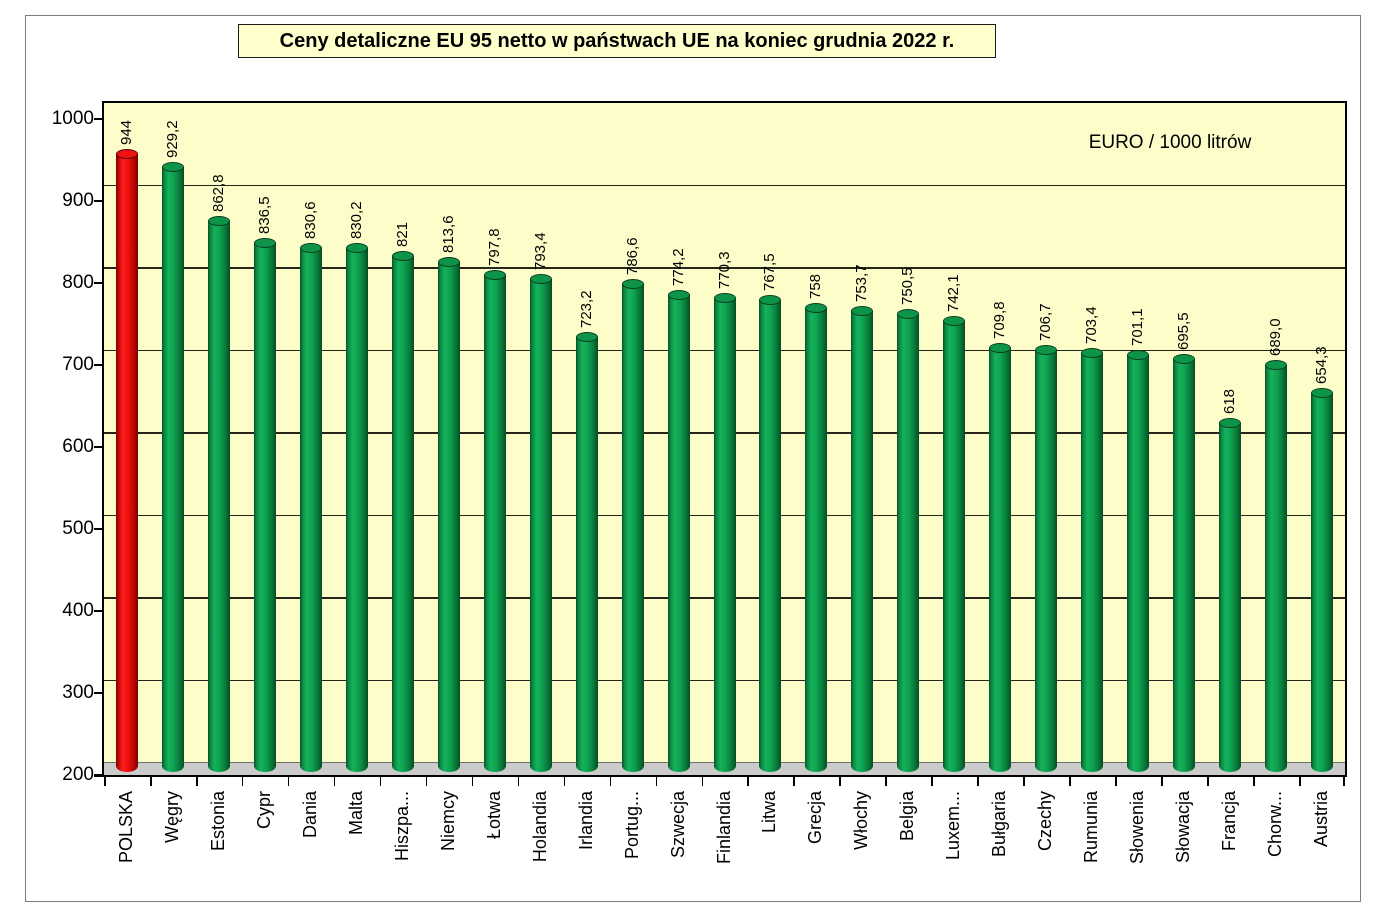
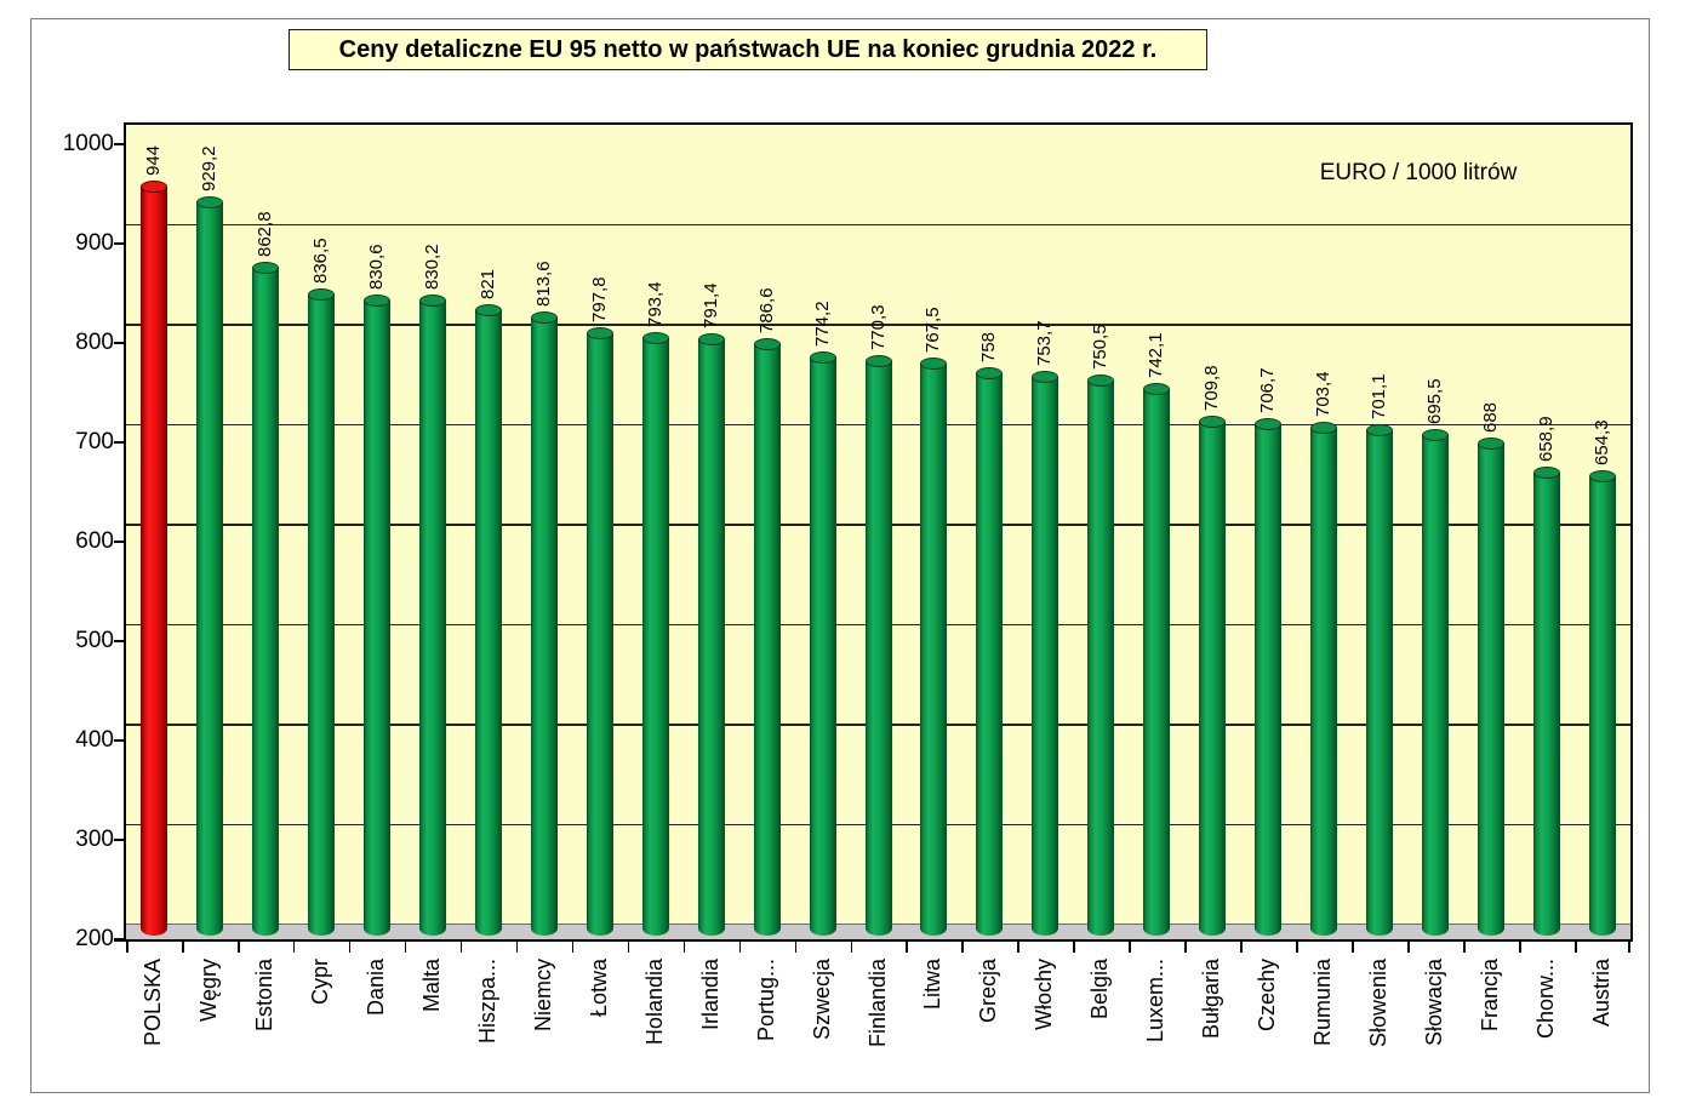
Irlandia: 723,2 -> 791,4
Francja: 618 -> 688
Chorw...: 689,0 -> 658,9
